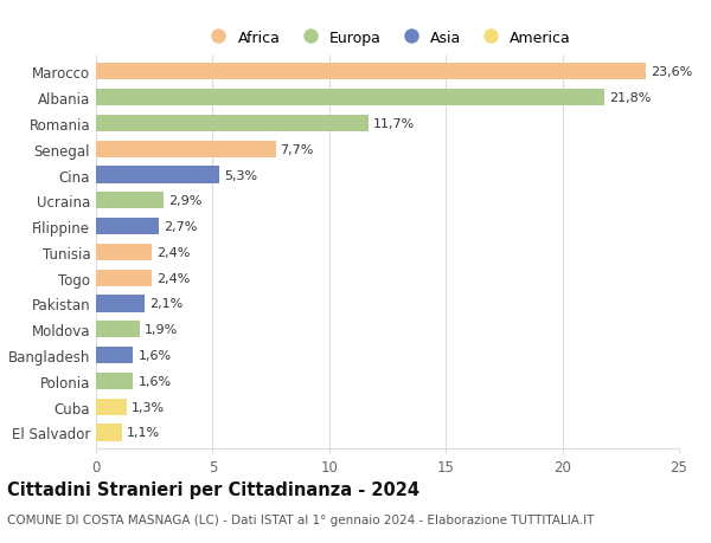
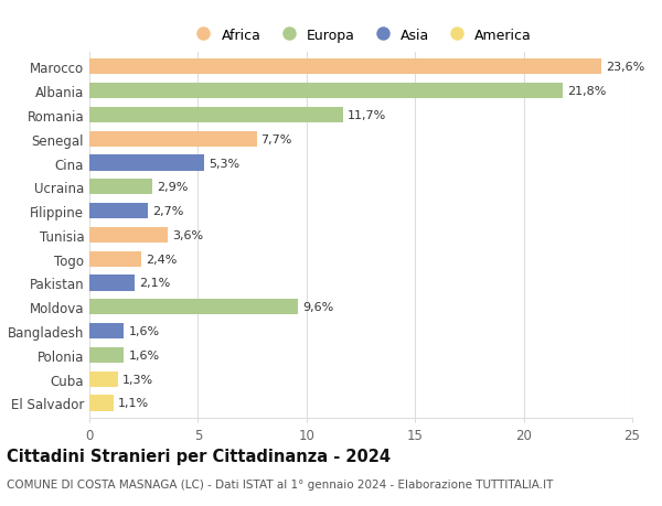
Tunisia: 2,4% -> 3,6%
Moldova: 1,9% -> 9,6%
